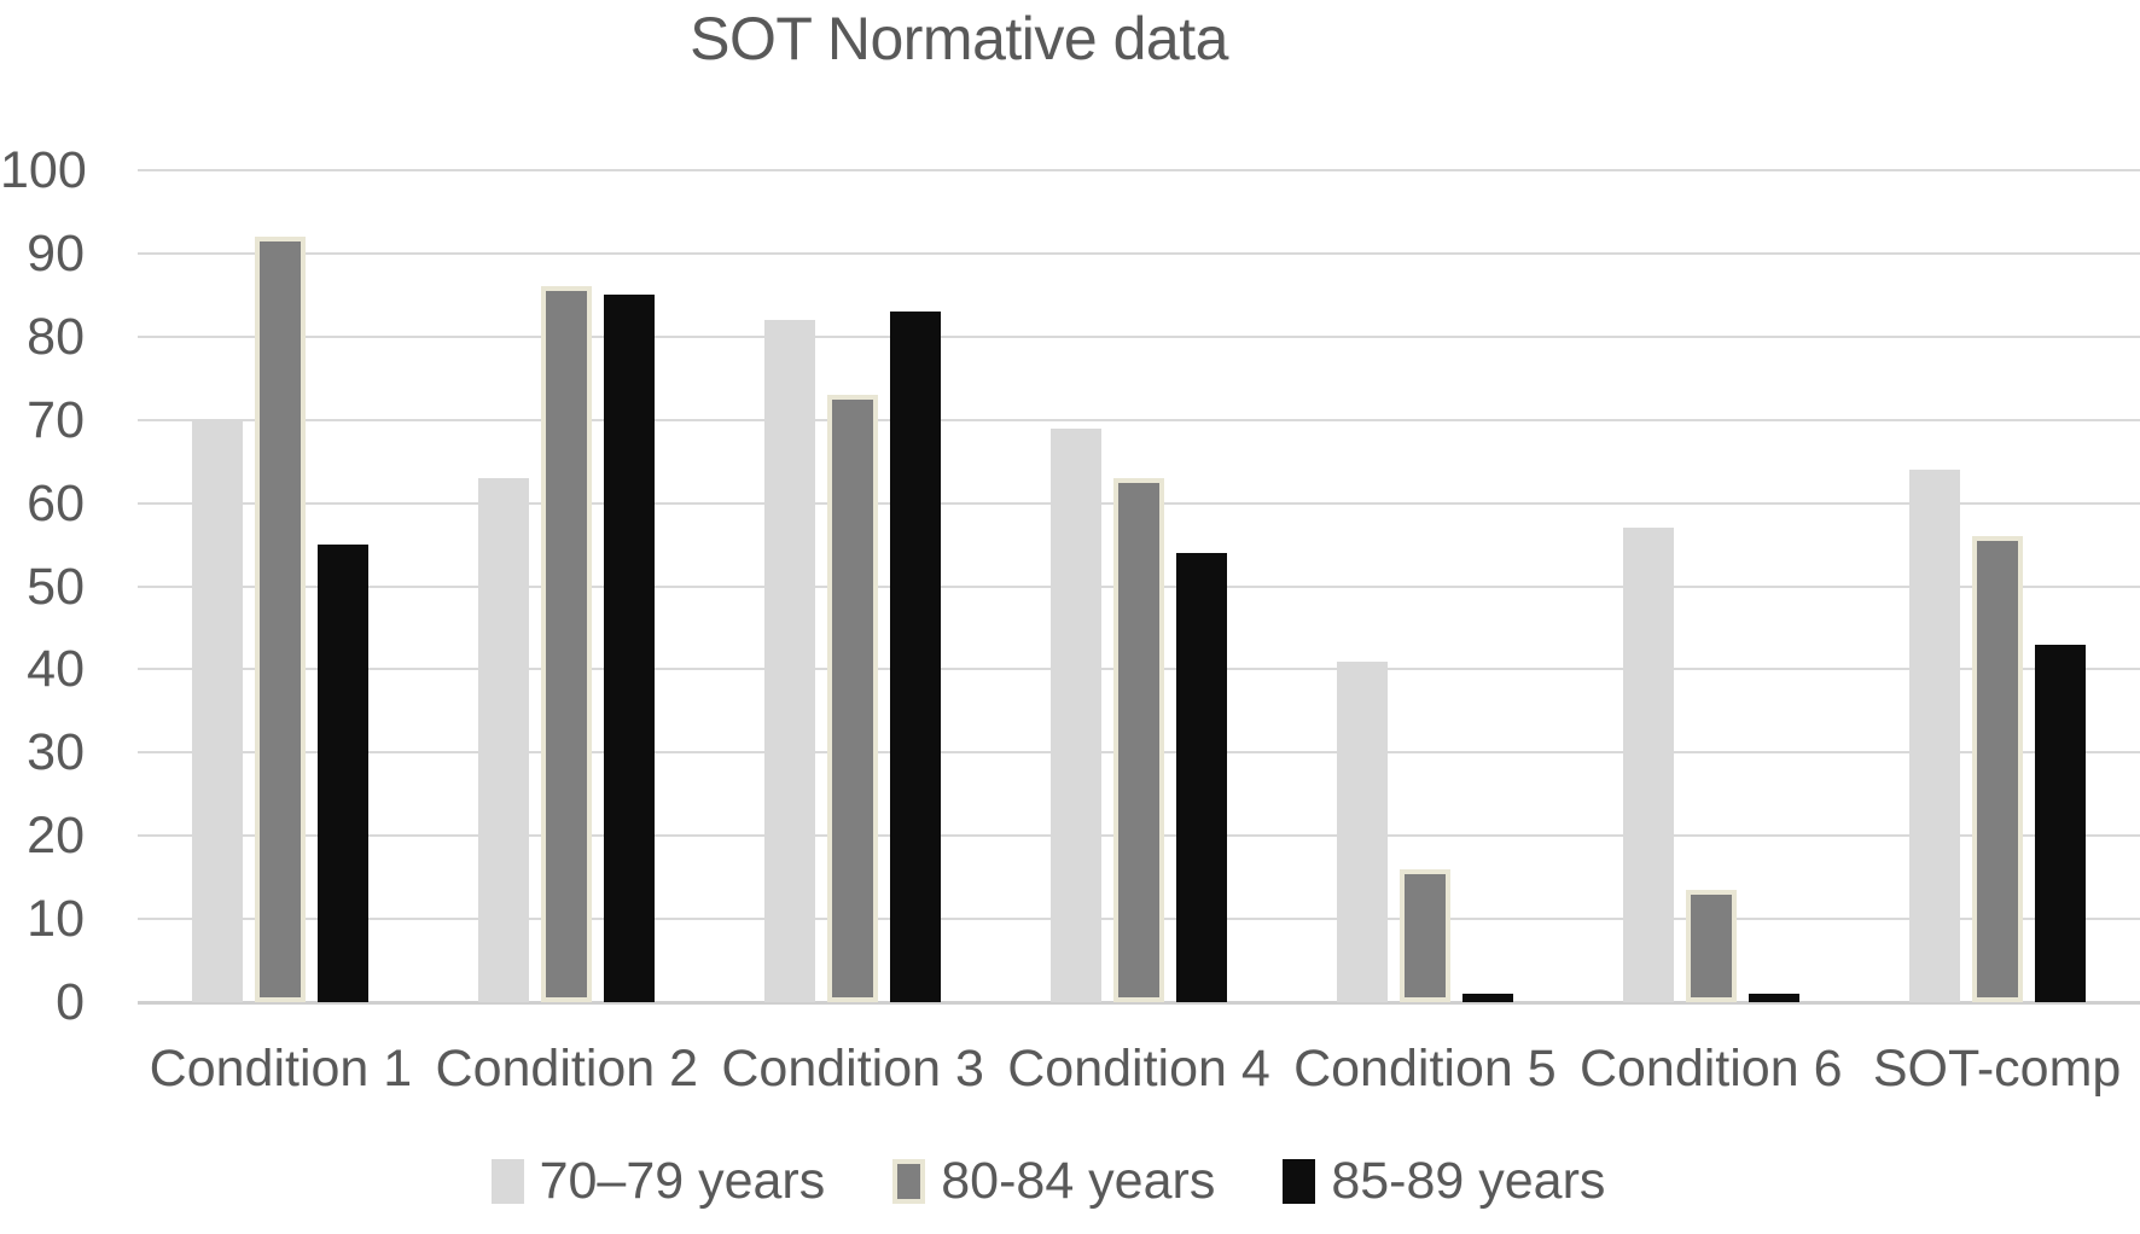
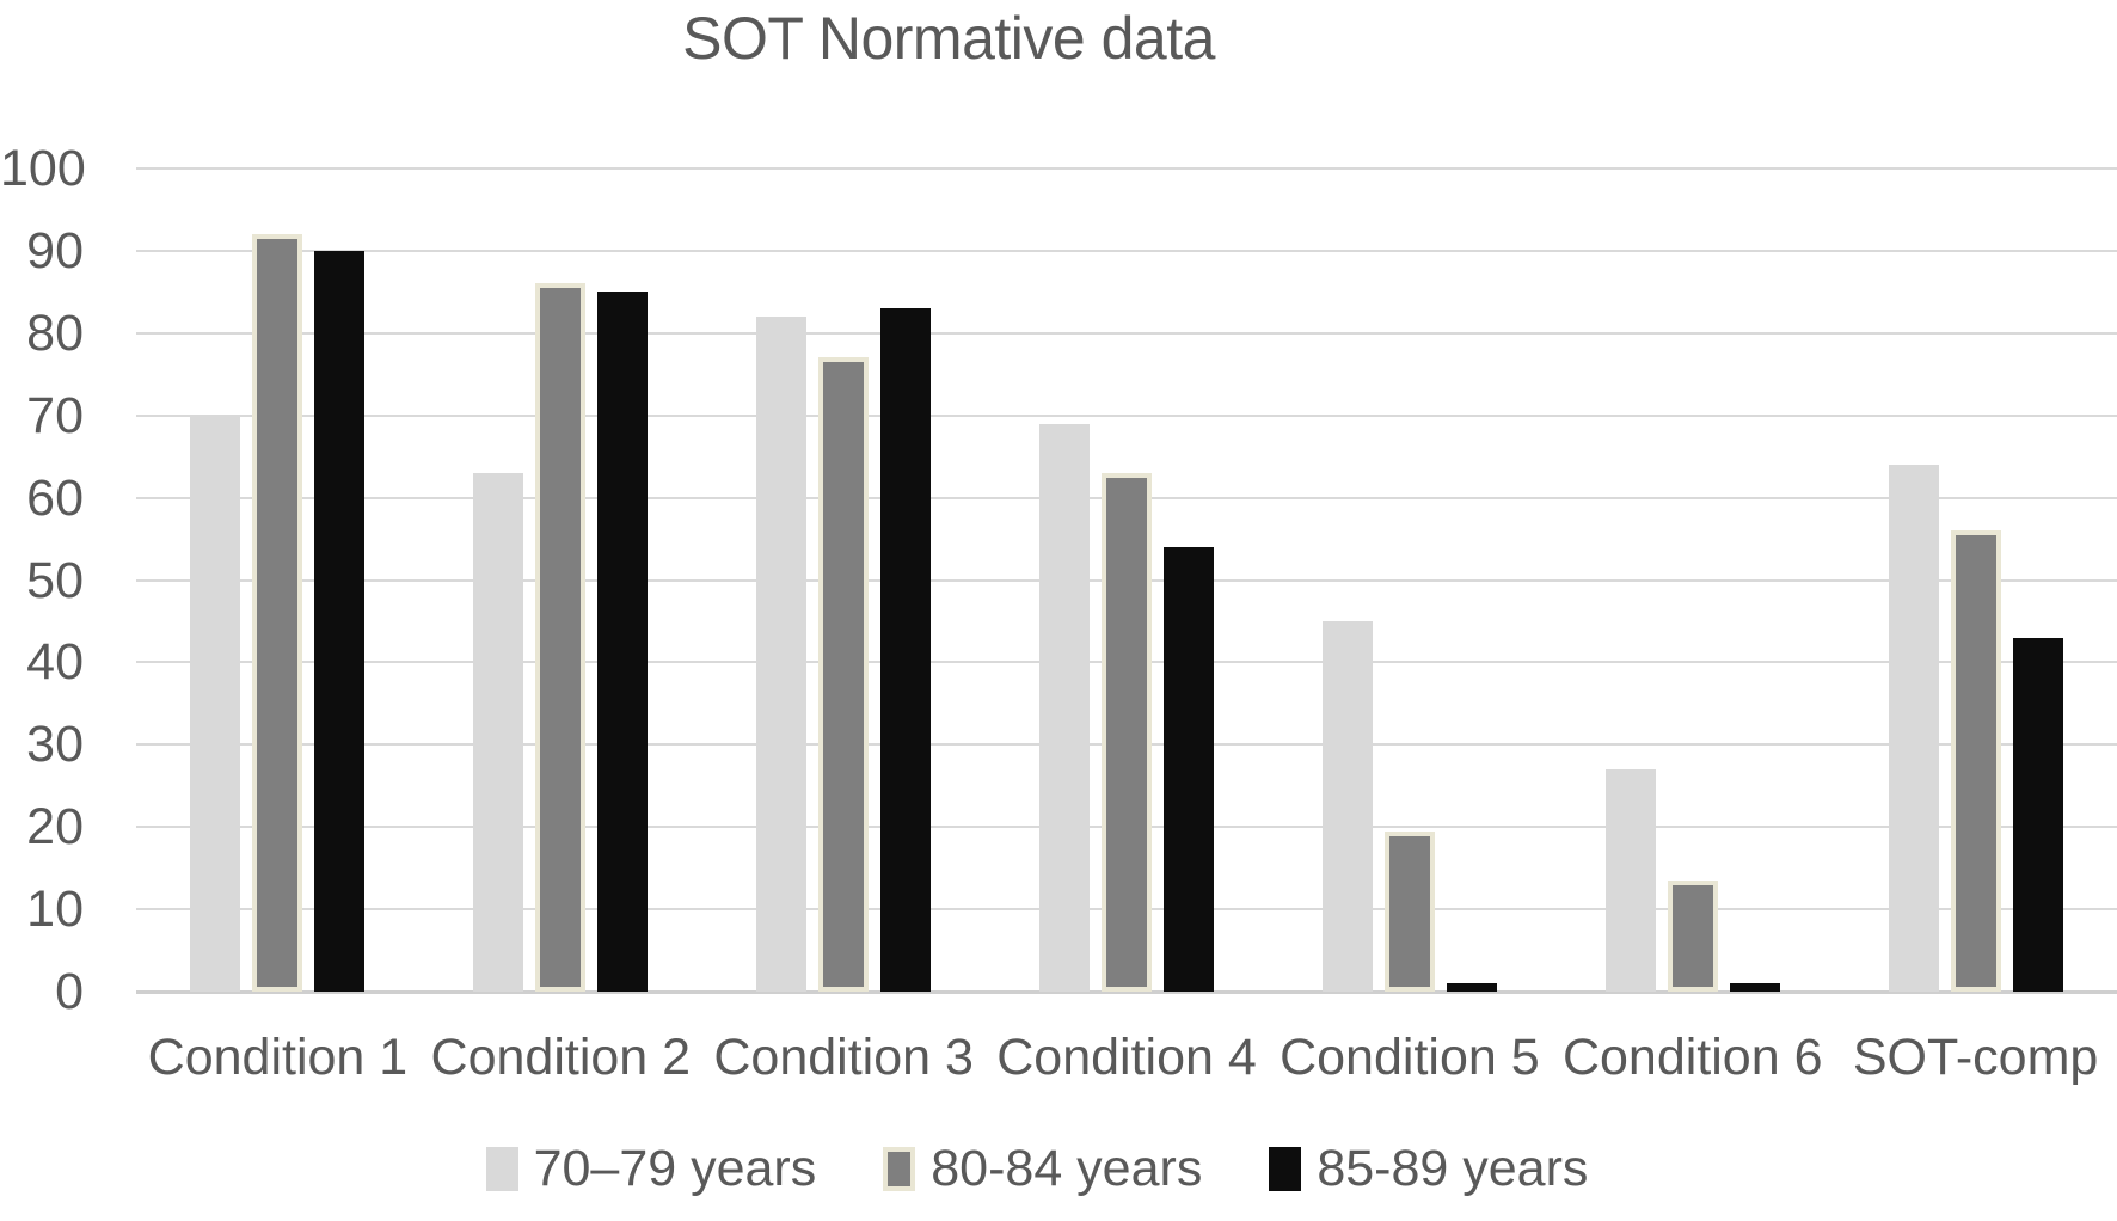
85-89 years/Condition 1: 55 -> 90
80-84 years/Condition 3: 73 -> 77
70–79 years/Condition 5: 41 -> 45
80-84 years/Condition 5: 16 -> 20
70–79 years/Condition 6: 57 -> 27
